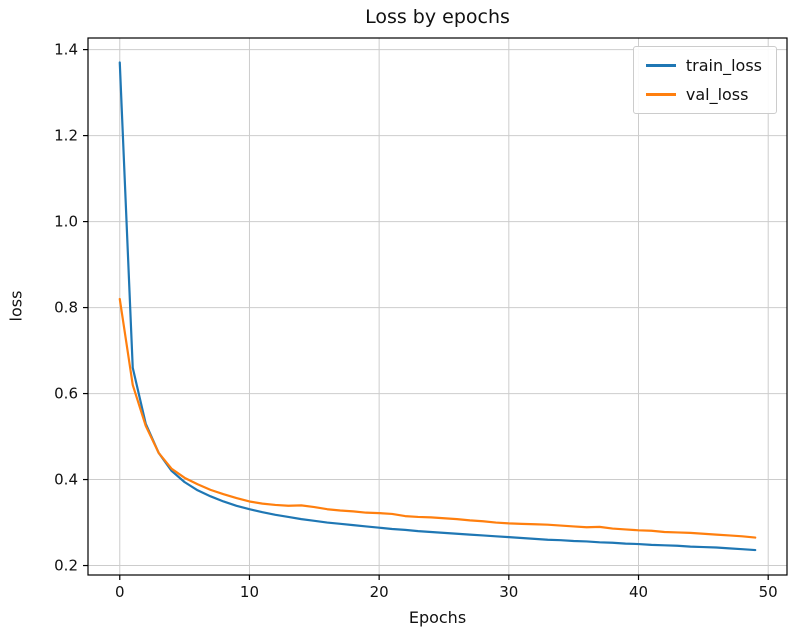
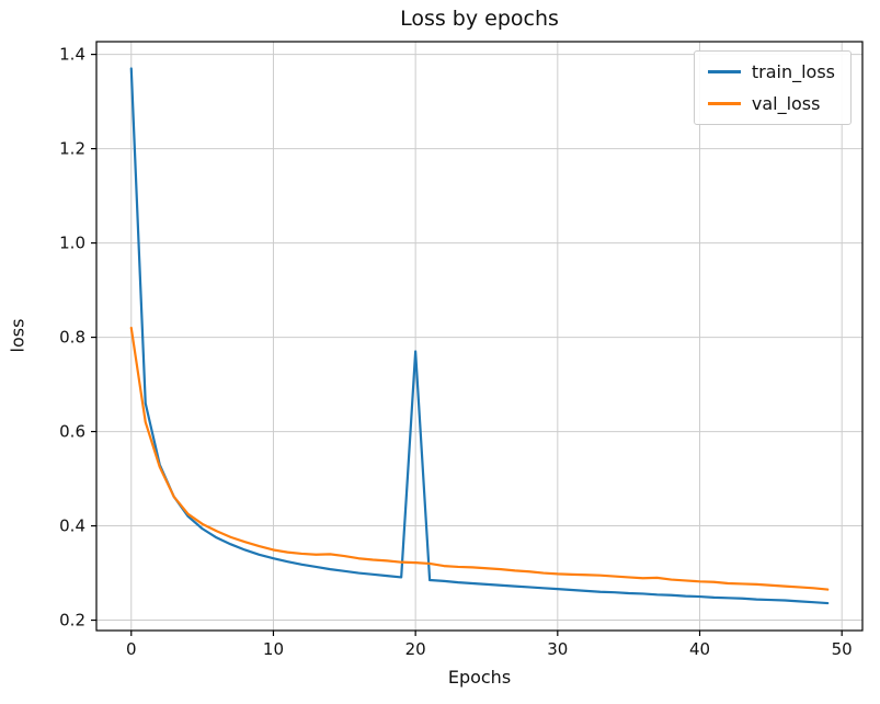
train_loss/20: 0.29 -> 0.77
